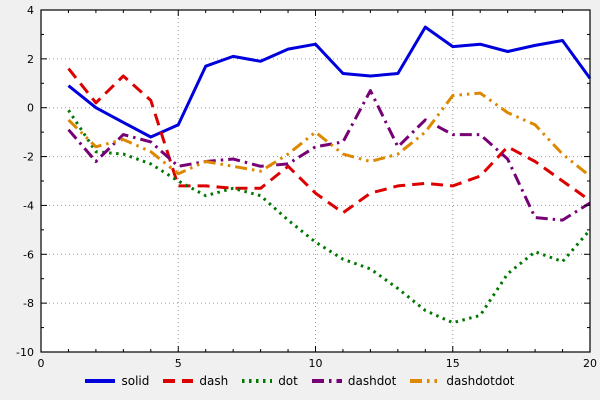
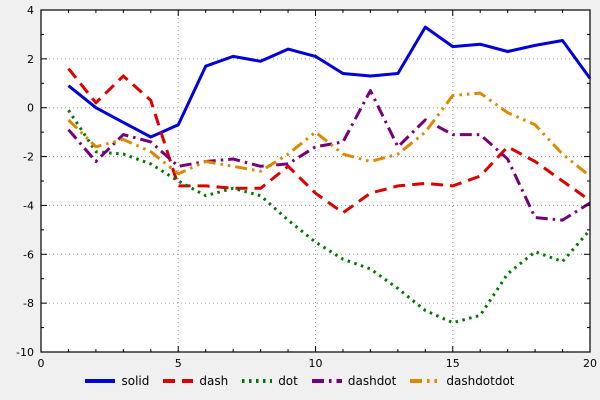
solid/10: 2.6 -> 2.1
